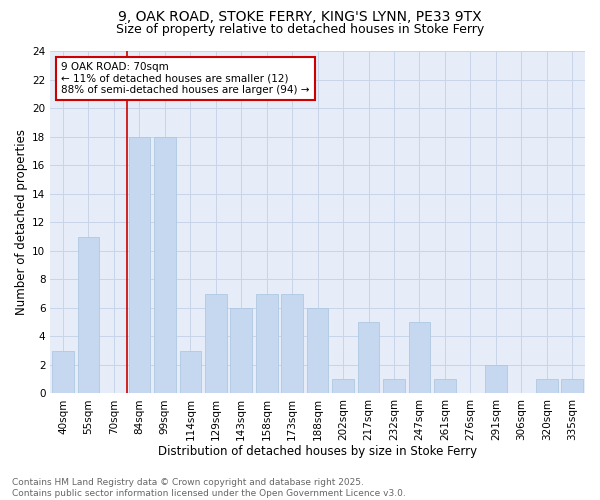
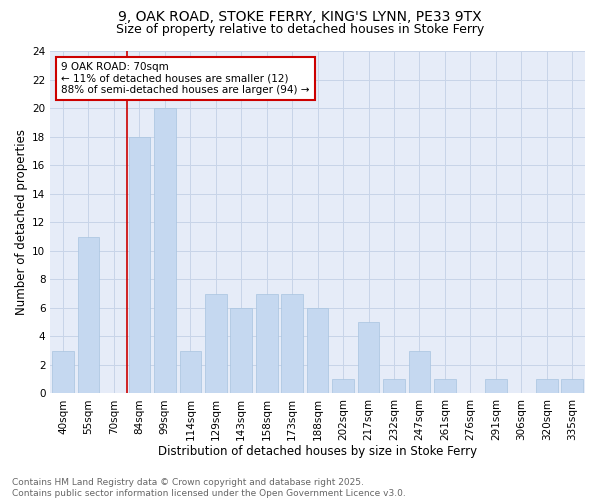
99sqm: 18 -> 20
247sqm: 5 -> 3
291sqm: 2 -> 1
